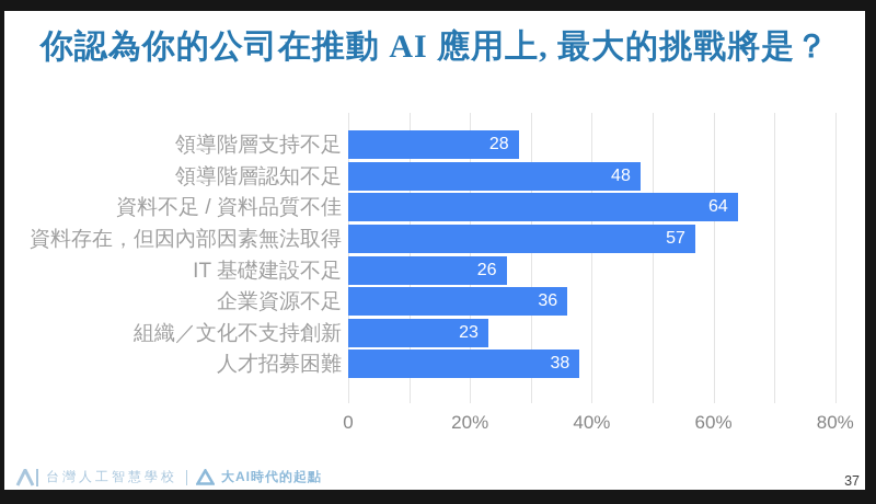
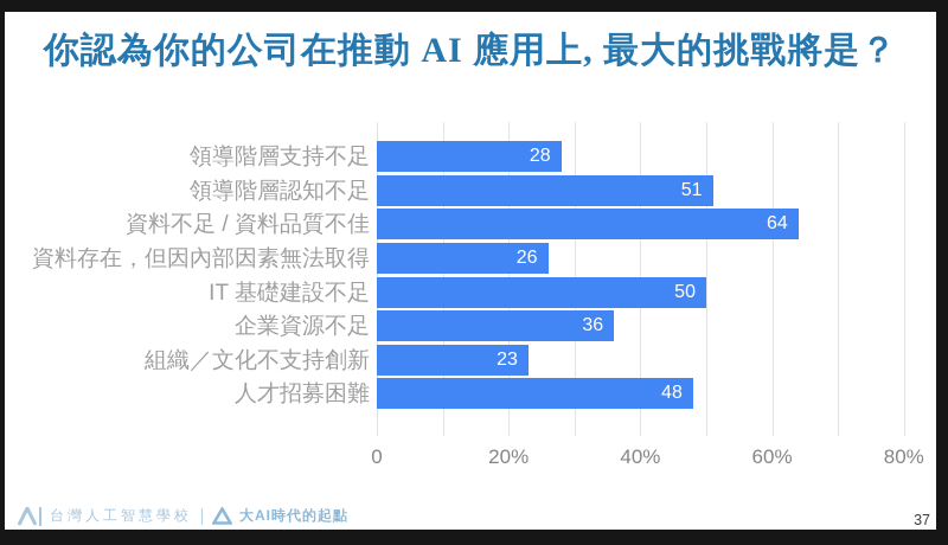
領導階層認知不足: 48 -> 51
資料存在，但因內部因素無法取得: 57 -> 26
IT 基礎建設不足: 26 -> 50
人才招募困難: 38 -> 48
